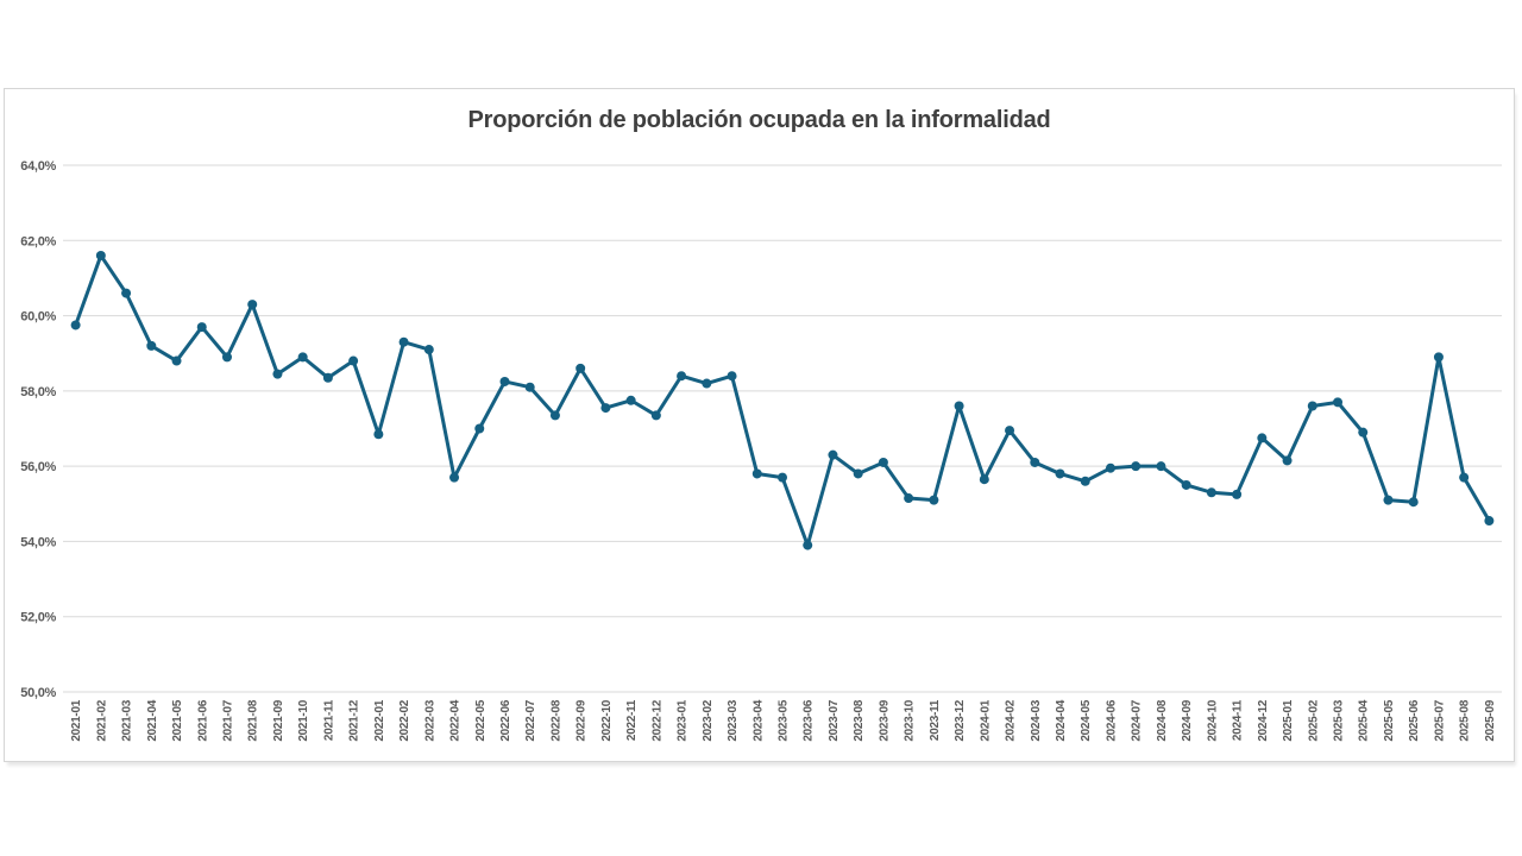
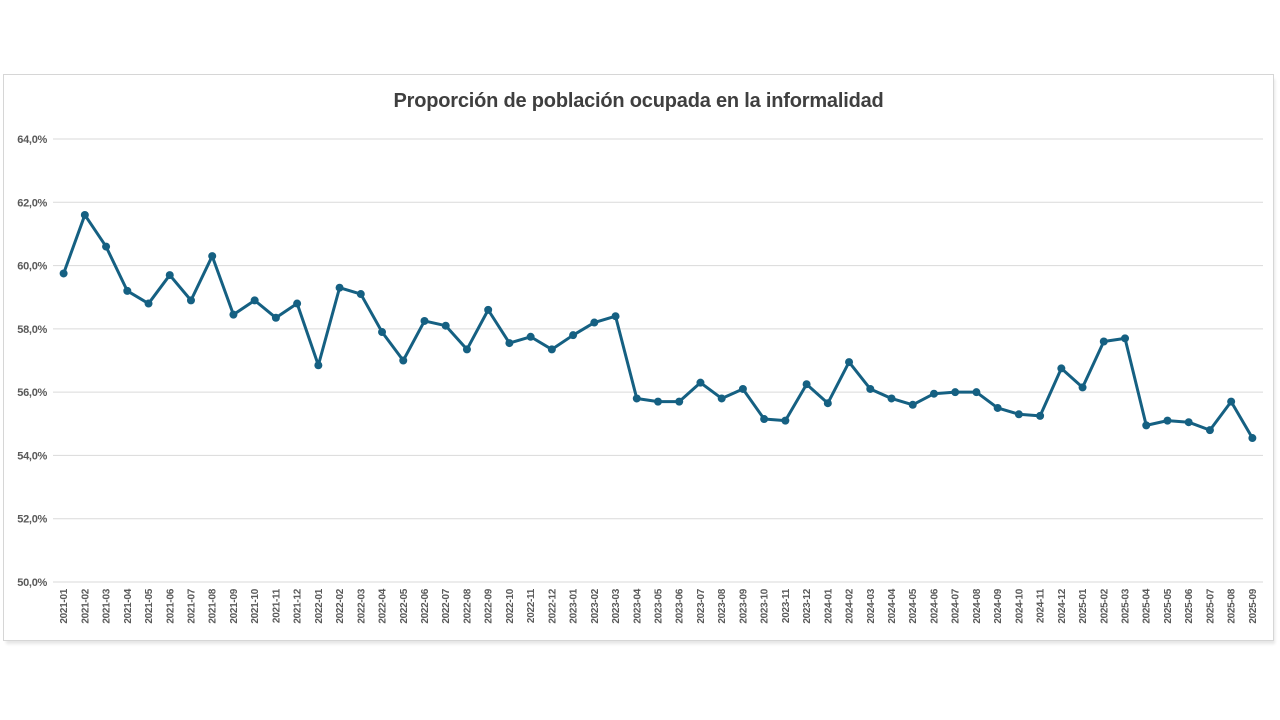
2022-04: 55,7% -> 57,9%
2023-01: 58,4% -> 57,8%
2023-06: 53,9% -> 55,7%
2023-12: 57,6% -> 56,2%
2025-04: 56,9% -> 55,0%
2025-07: 58,9% -> 54,8%
